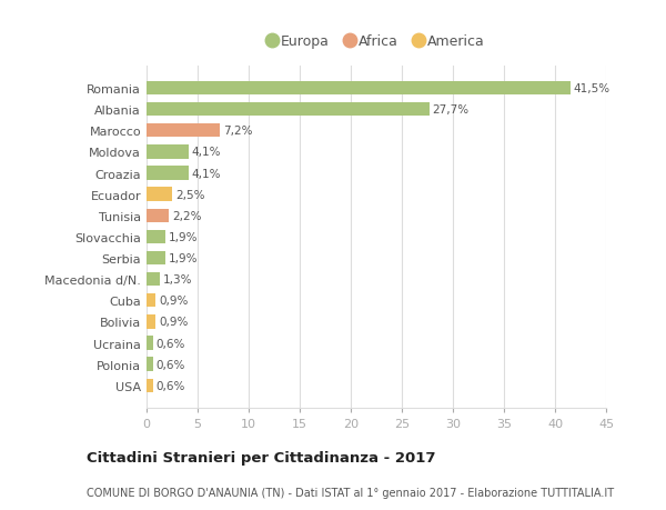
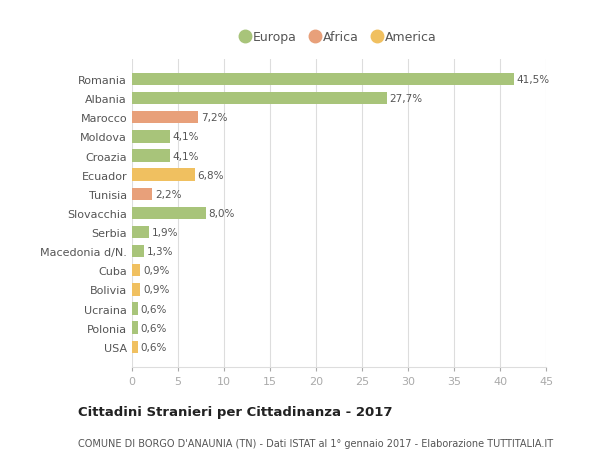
Ecuador: 2,5% -> 6,8%
Slovacchia: 1,9% -> 8,0%
